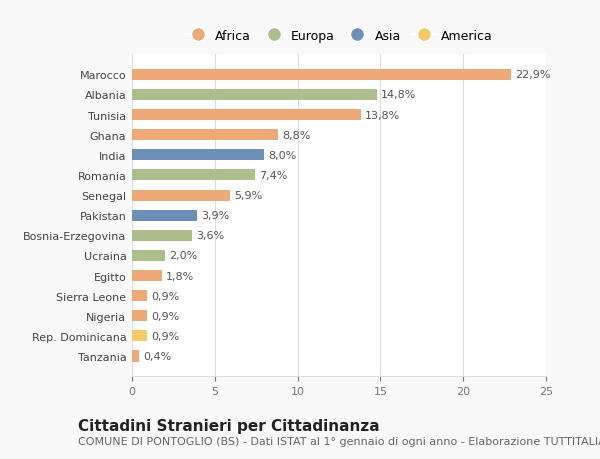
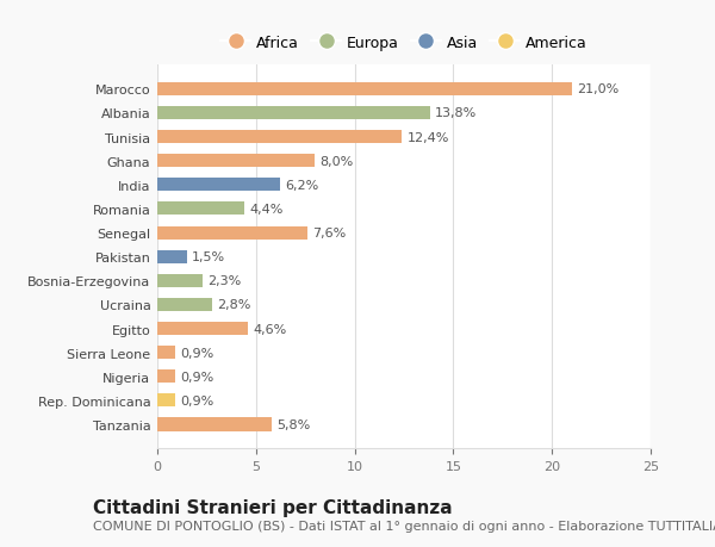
Marocco: 22,9% -> 21,0%
Albania: 14,8% -> 13,8%
Tunisia: 13,8% -> 12,4%
Ghana: 8,8% -> 8,0%
India: 8,0% -> 6,2%
Romania: 7,4% -> 4,4%
Senegal: 5,9% -> 7,6%
Pakistan: 3,9% -> 1,5%
Bosnia-Erzegovina: 3,6% -> 2,3%
Ucraina: 2,0% -> 2,8%
Egitto: 1,8% -> 4,6%
Tanzania: 0,4% -> 5,8%
